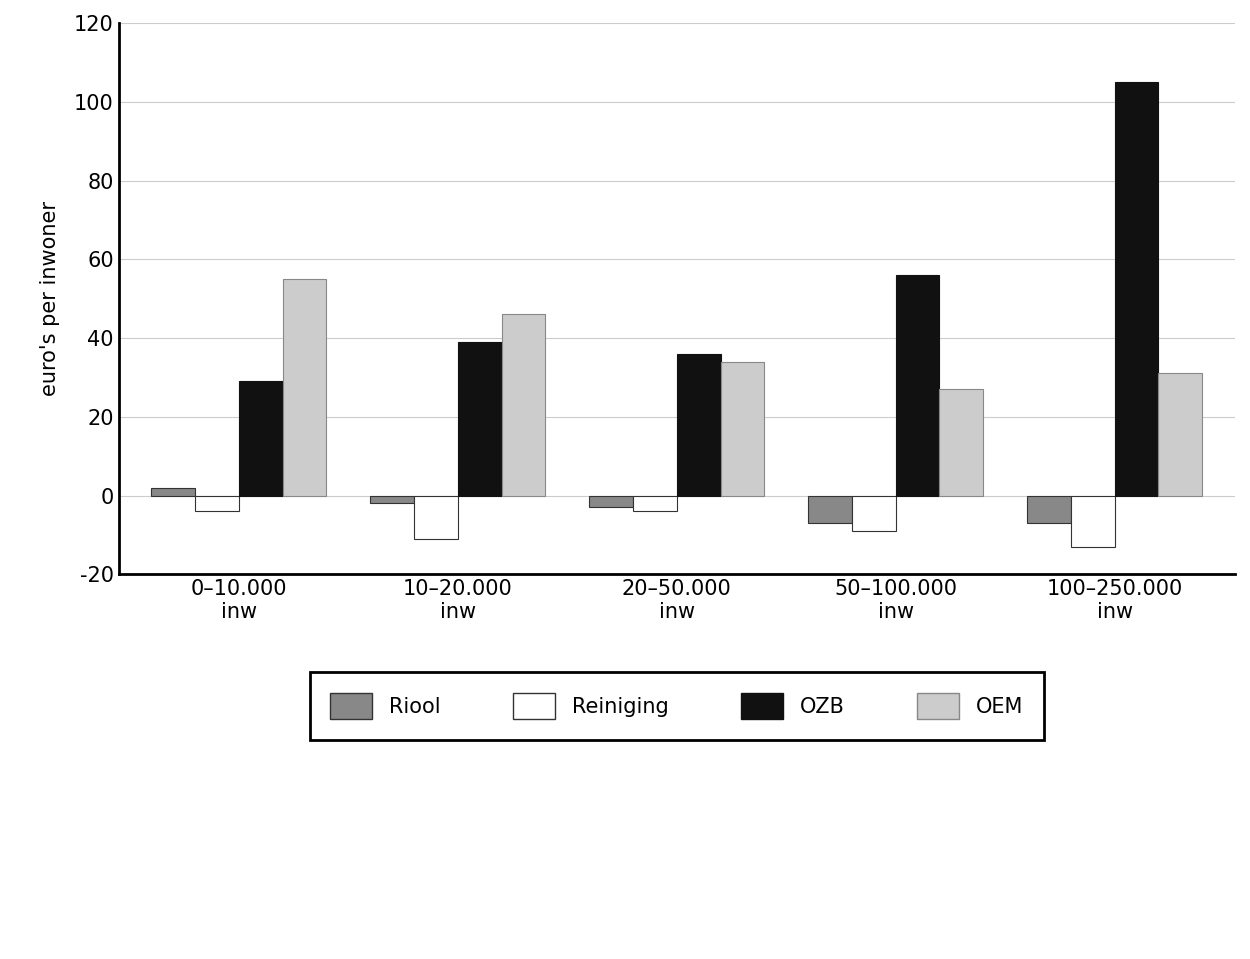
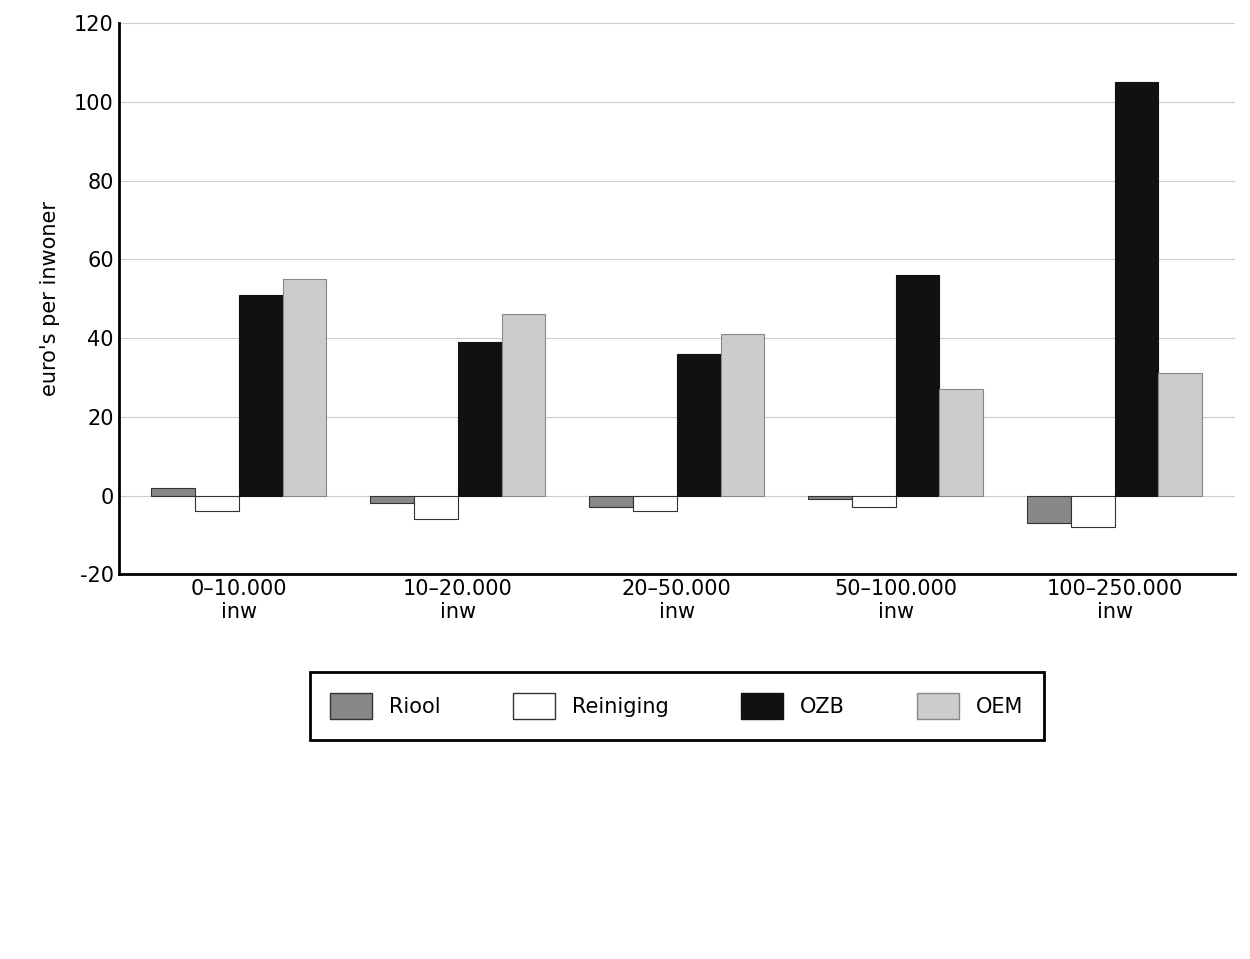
OZB/0–10.000 inw: 29 -> 51
Reiniging/10–20.000 inw: -11 -> -6
OEM/20–50.000 inw: 34 -> 41
Riool/50–100.000 inw: -7 -> -1
Reiniging/50–100.000 inw: -9 -> -3
Reiniging/100–250.000 inw: -13 -> -8
